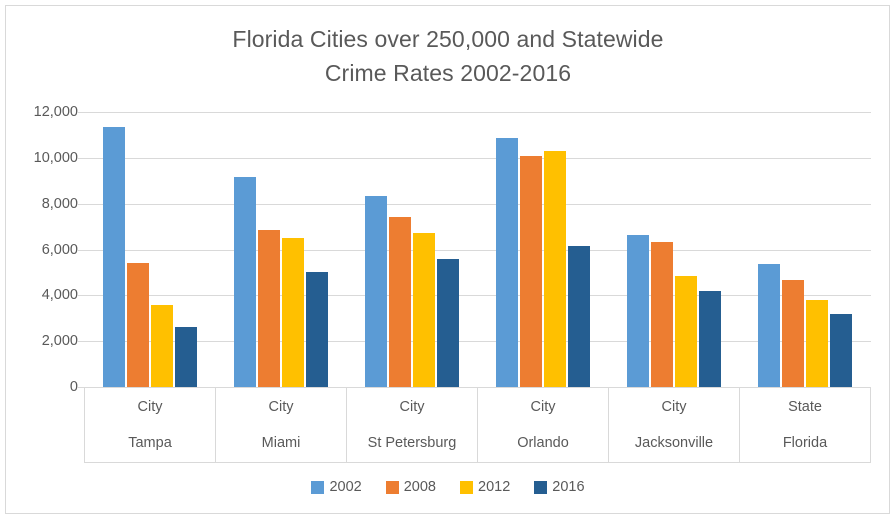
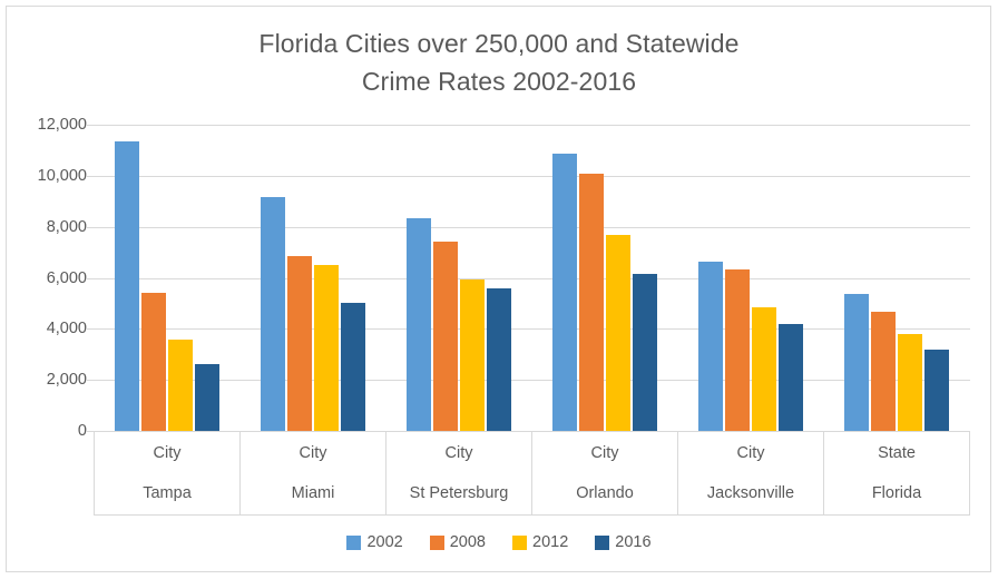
2012/St Petersburg: 6700 -> 5900
2012/Orlando: 10300 -> 7700
